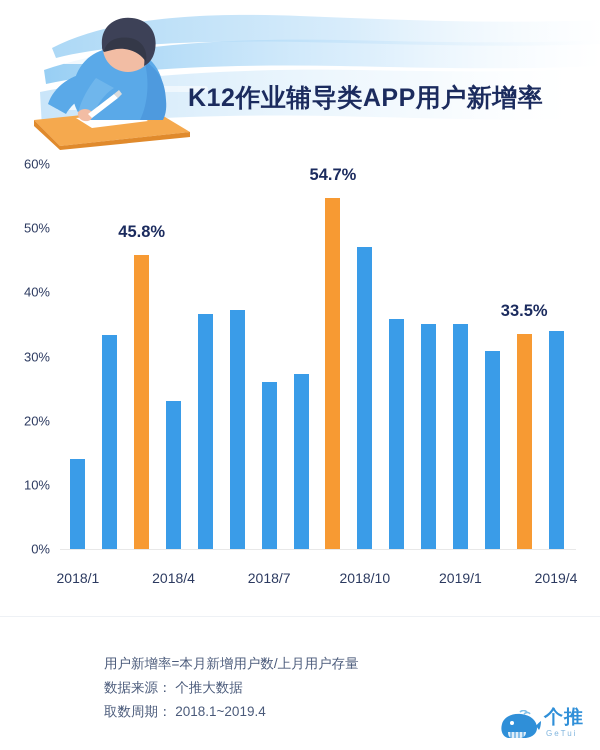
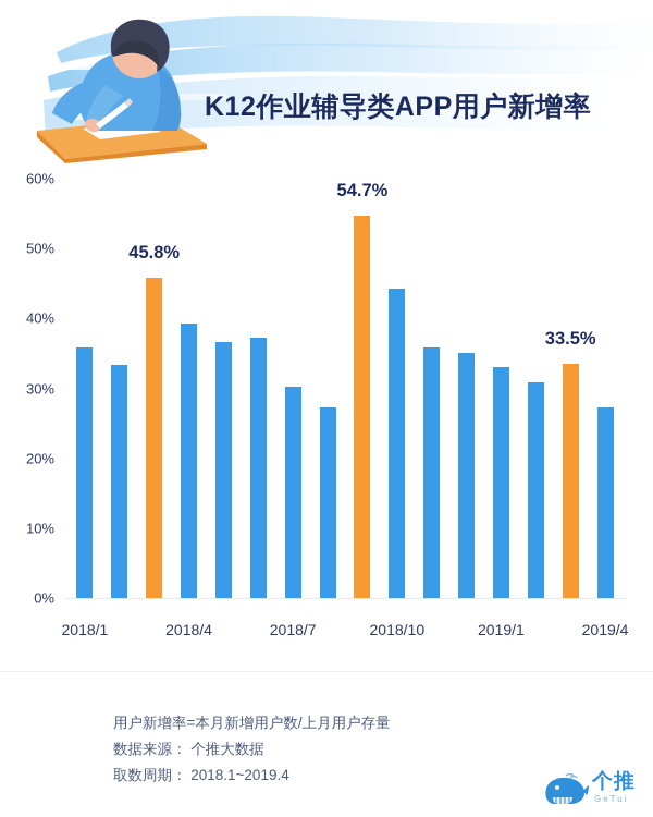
2018/1: 14% -> 36%
2018/4: 23% -> 39%
2018/7: 26% -> 30%
2018/10: 47% -> 44%
2019/1: 35% -> 33%
2019/4: 34% -> 27%
